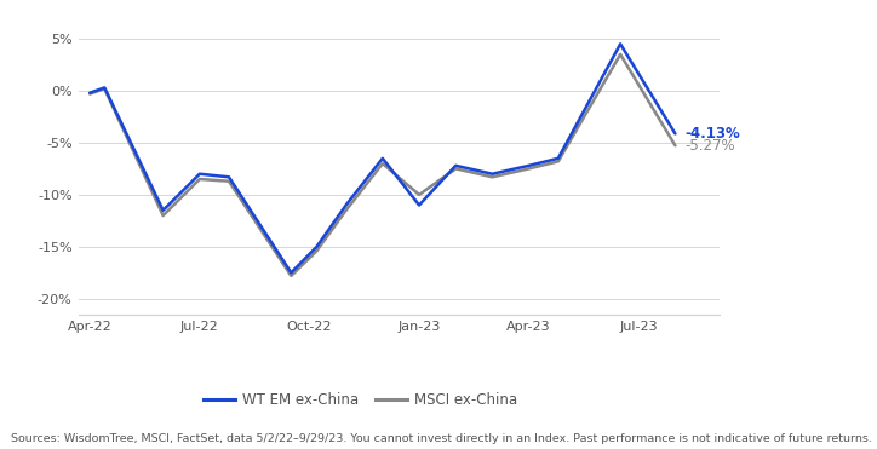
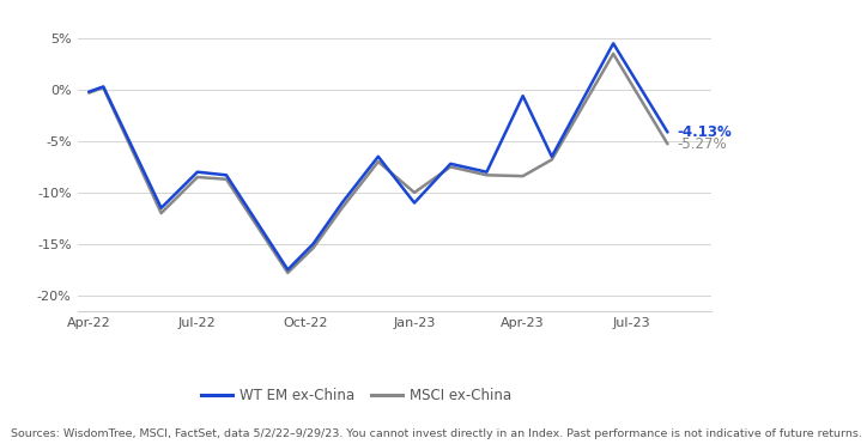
WT EM ex-China/Apr-23: -7.2% -> -0.6%
MSCI ex-China/Apr-23: -7.5% -> -8.4%
